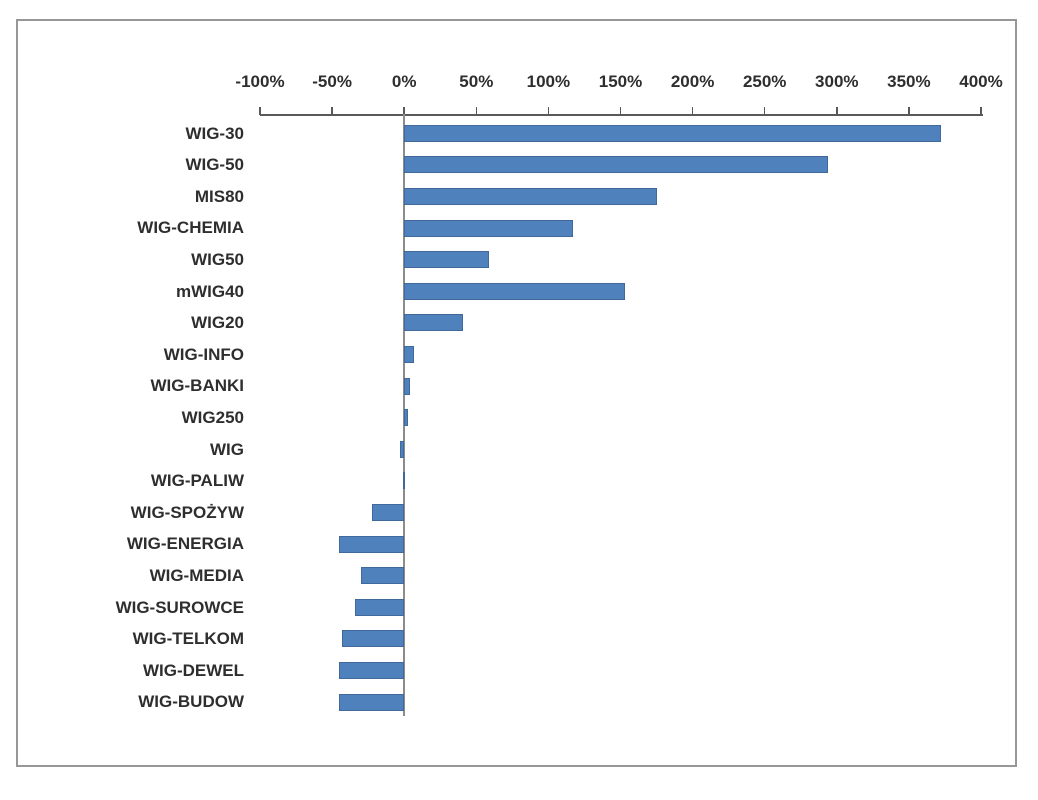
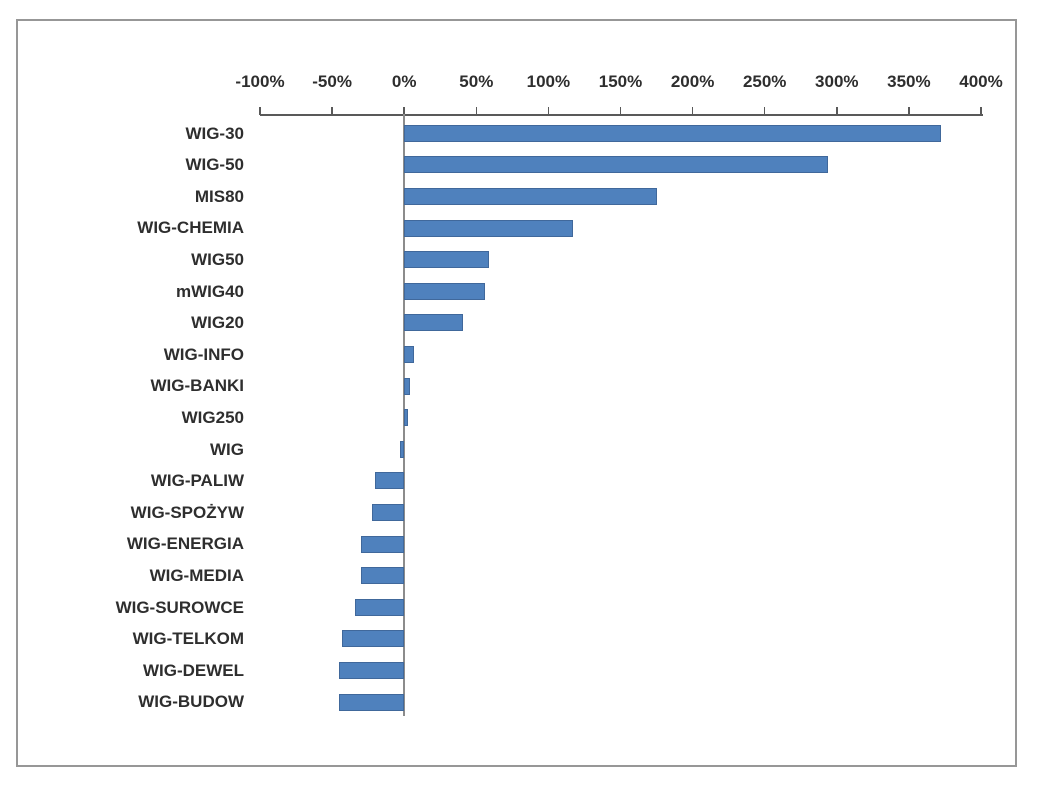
mWIG40: 153% -> 56%
WIG-PALIW: -1% -> -20%
WIG-ENERGIA: -45% -> -30%
